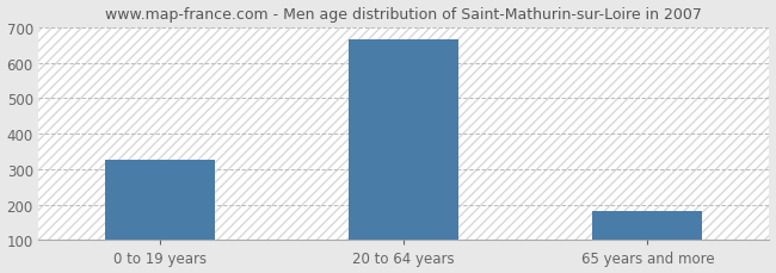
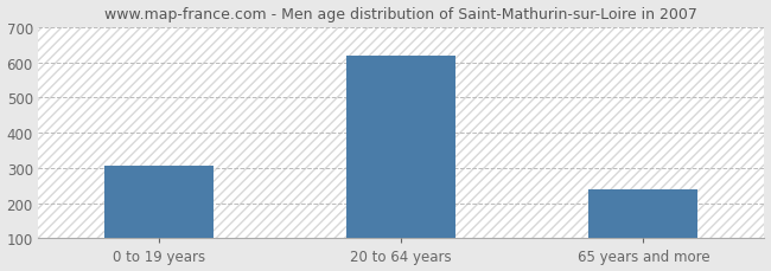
0 to 19 years: 325 -> 305
20 to 64 years: 665 -> 620
65 years and more: 182 -> 240
